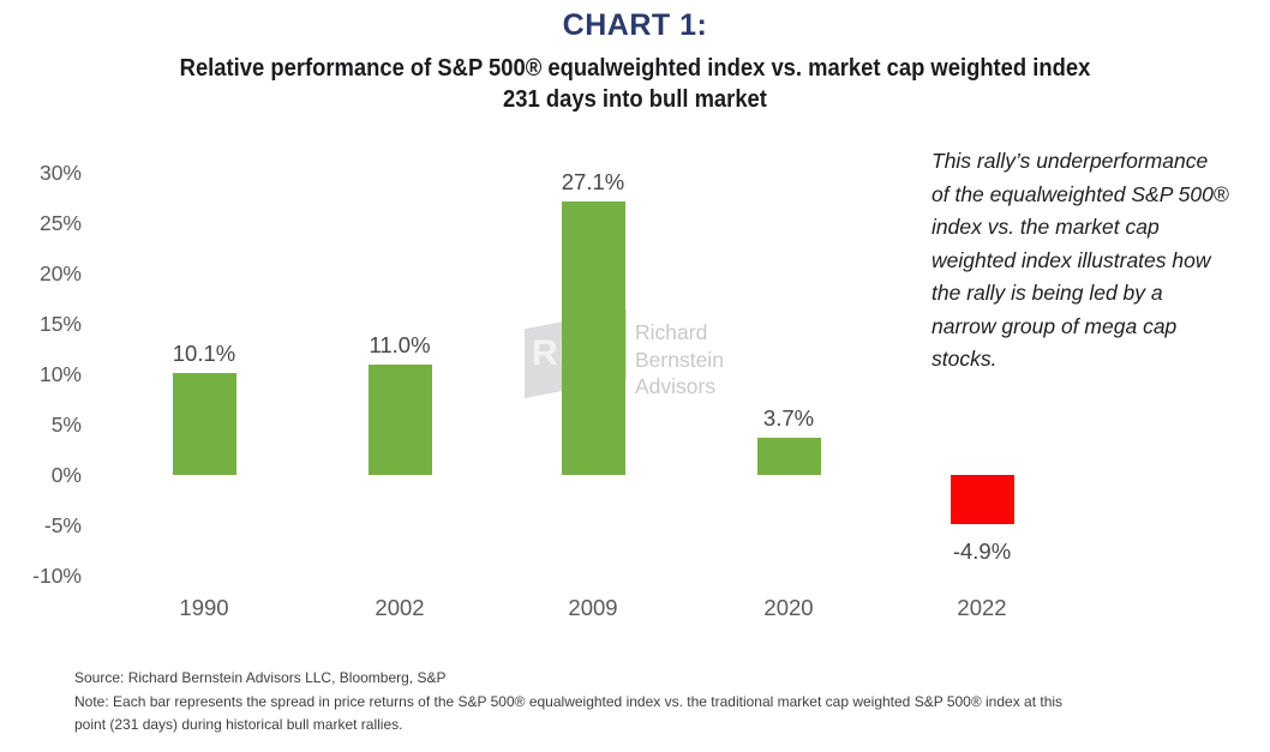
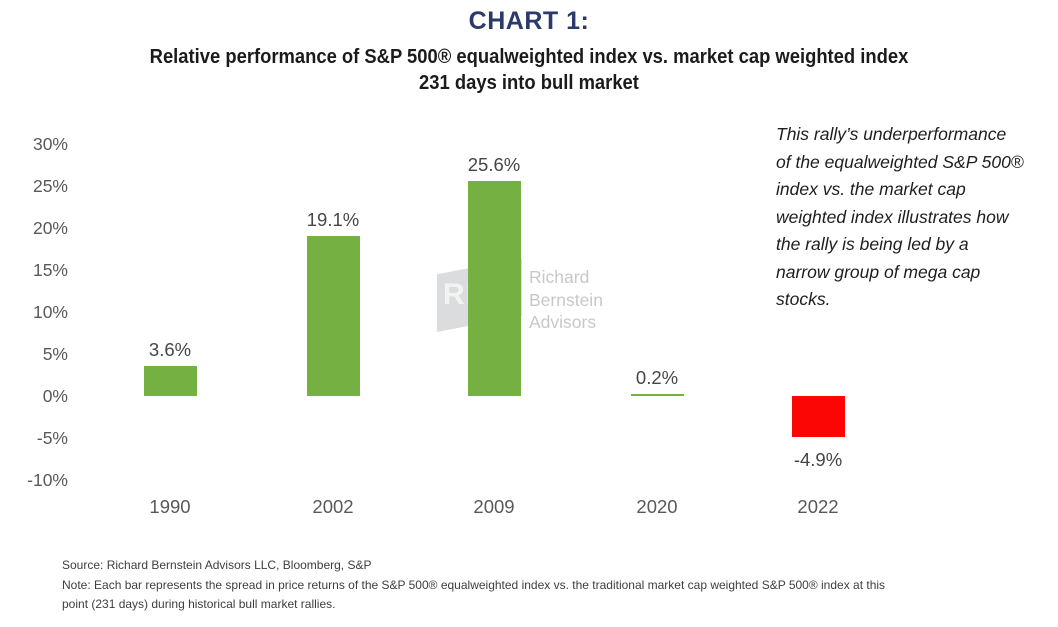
1990: 10.1% -> 3.6%
2002: 11.0% -> 19.1%
2009: 27.1% -> 25.6%
2020: 3.7% -> 0.2%
